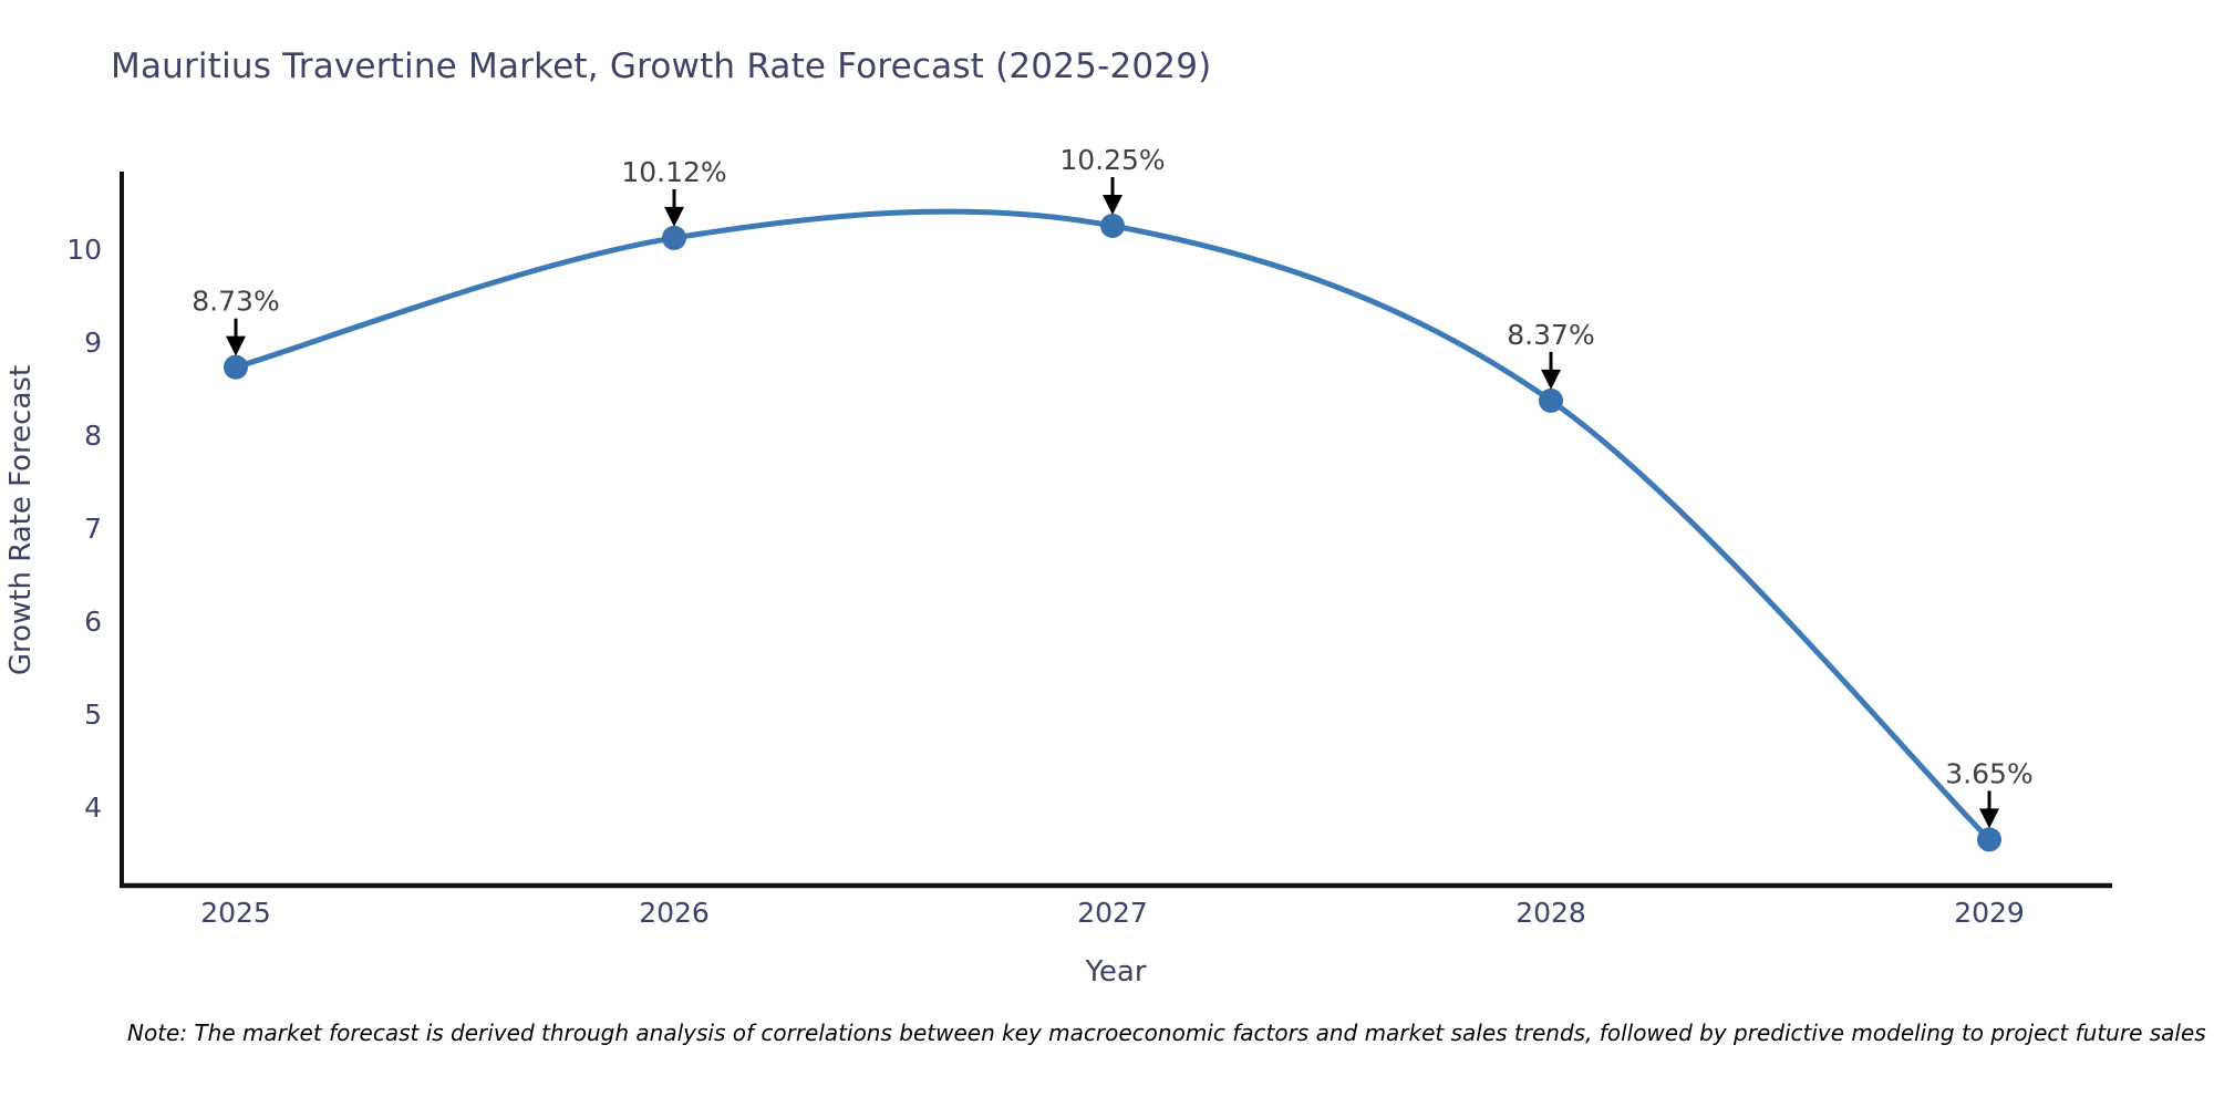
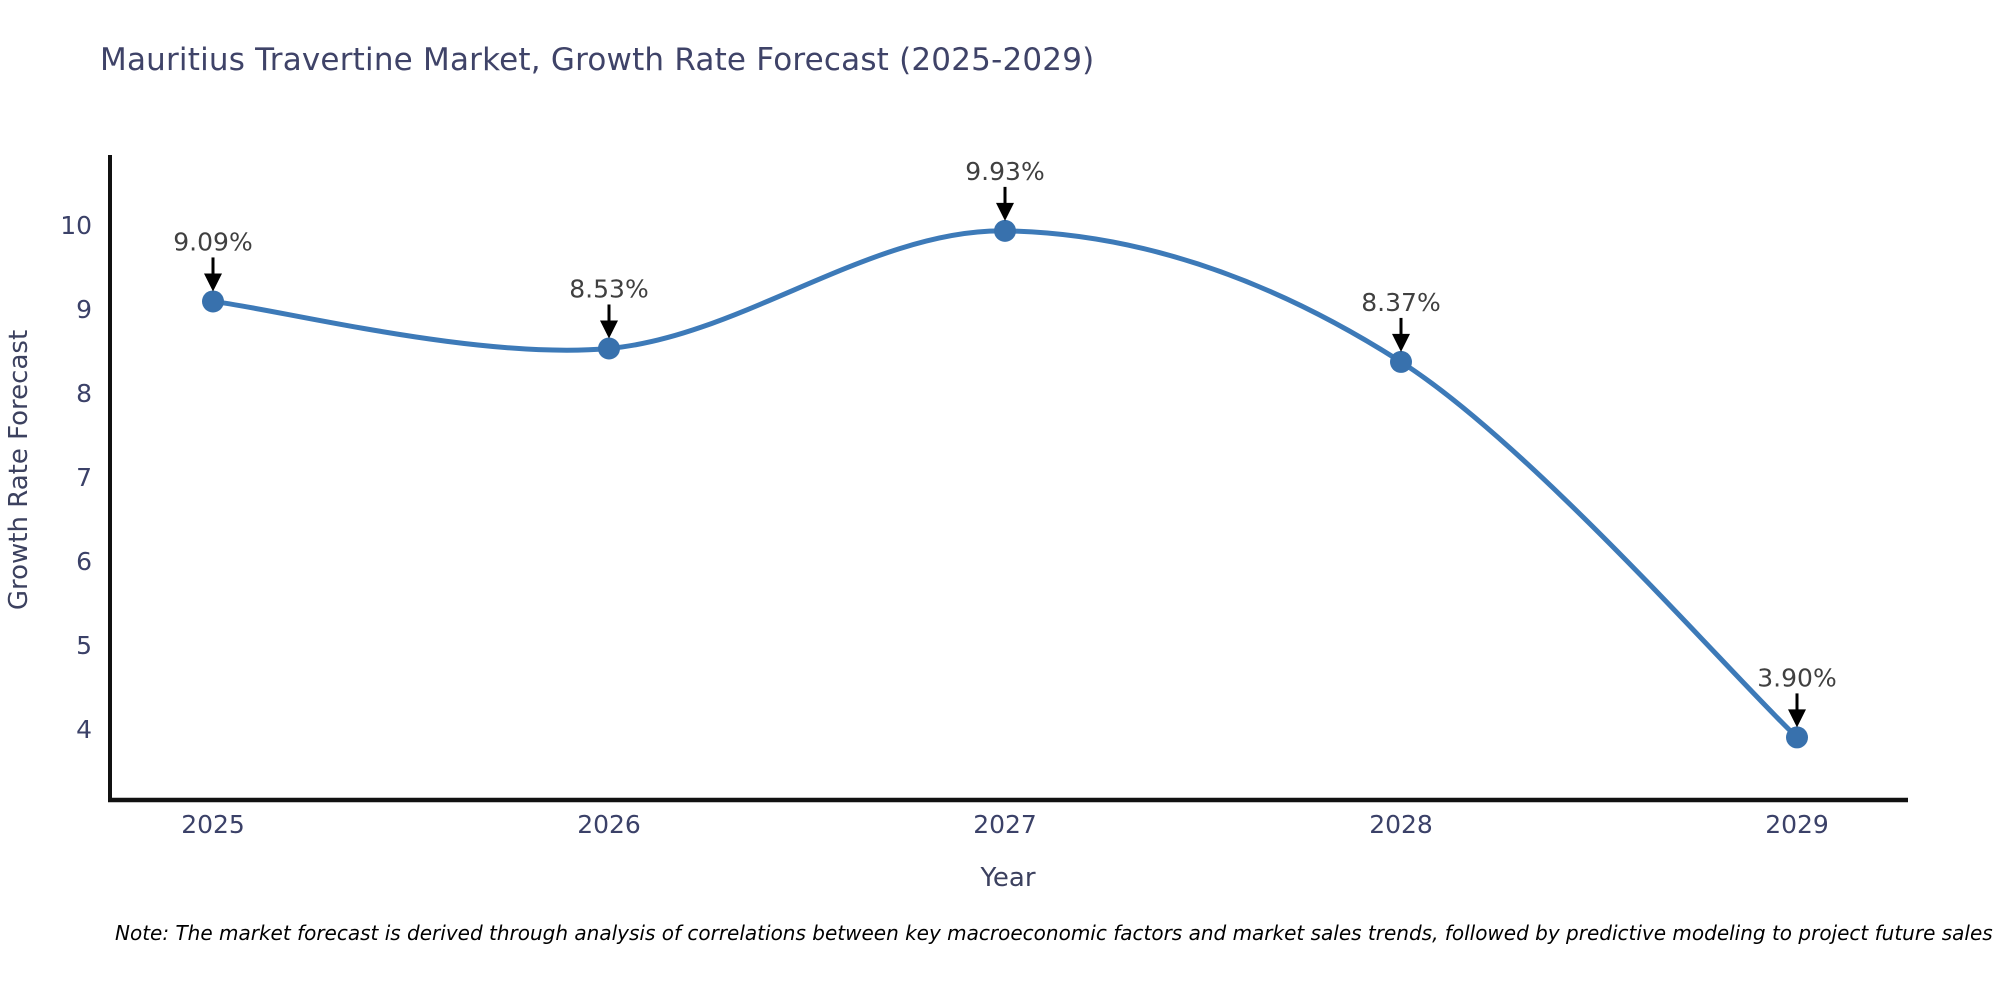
2025: 8.73% -> 9.09%
2026: 10.12% -> 8.53%
2027: 10.25% -> 9.93%
2029: 3.65% -> 3.90%
